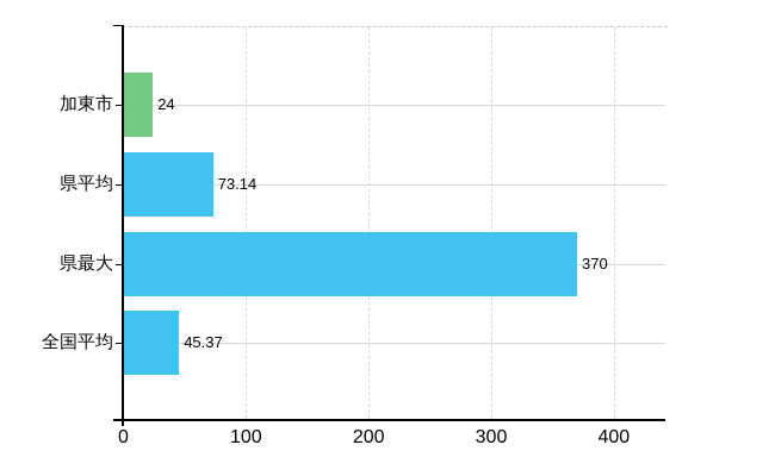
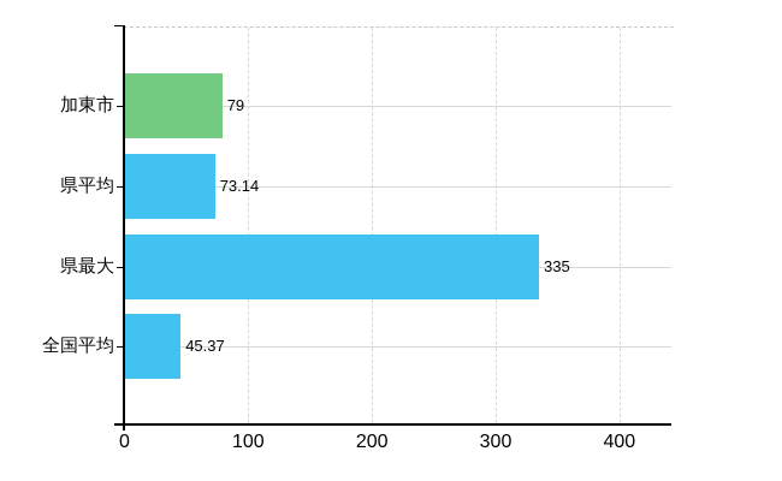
加東市: 24 -> 79
県最大: 370 -> 335
